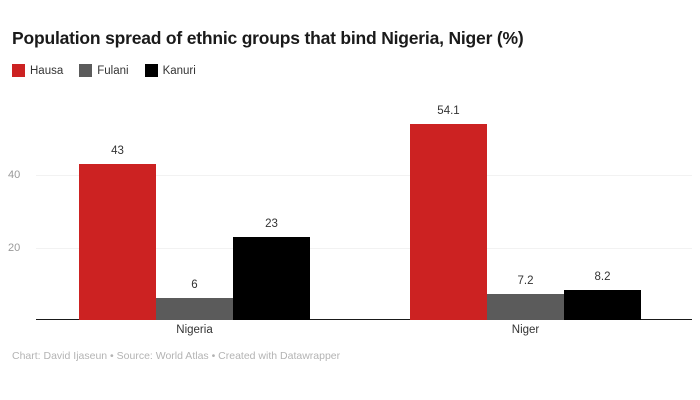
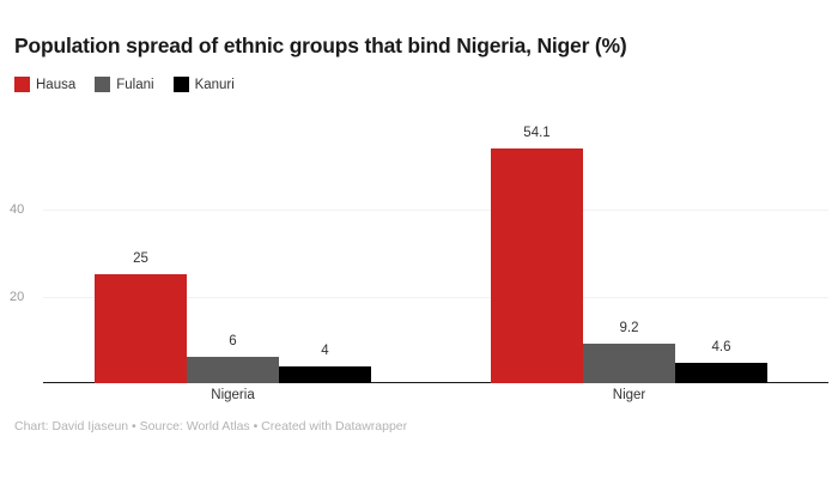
Hausa/Nigeria: 43 -> 25
Kanuri/Nigeria: 23 -> 4
Fulani/Niger: 7.2 -> 9.2
Kanuri/Niger: 8.2 -> 4.6
